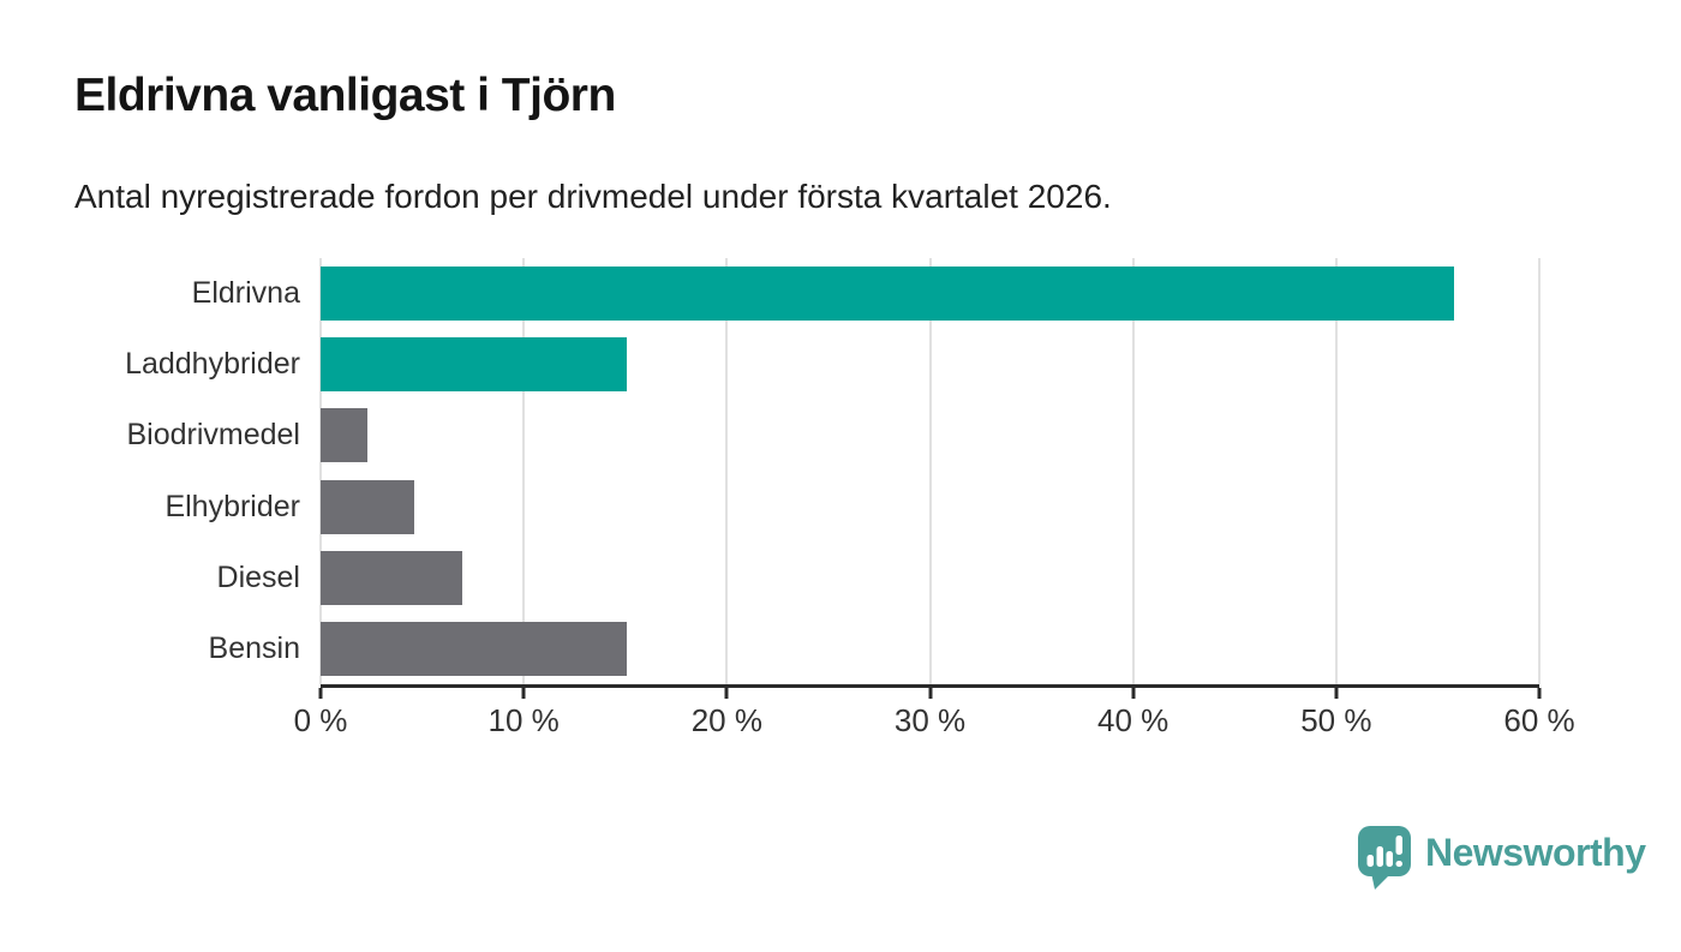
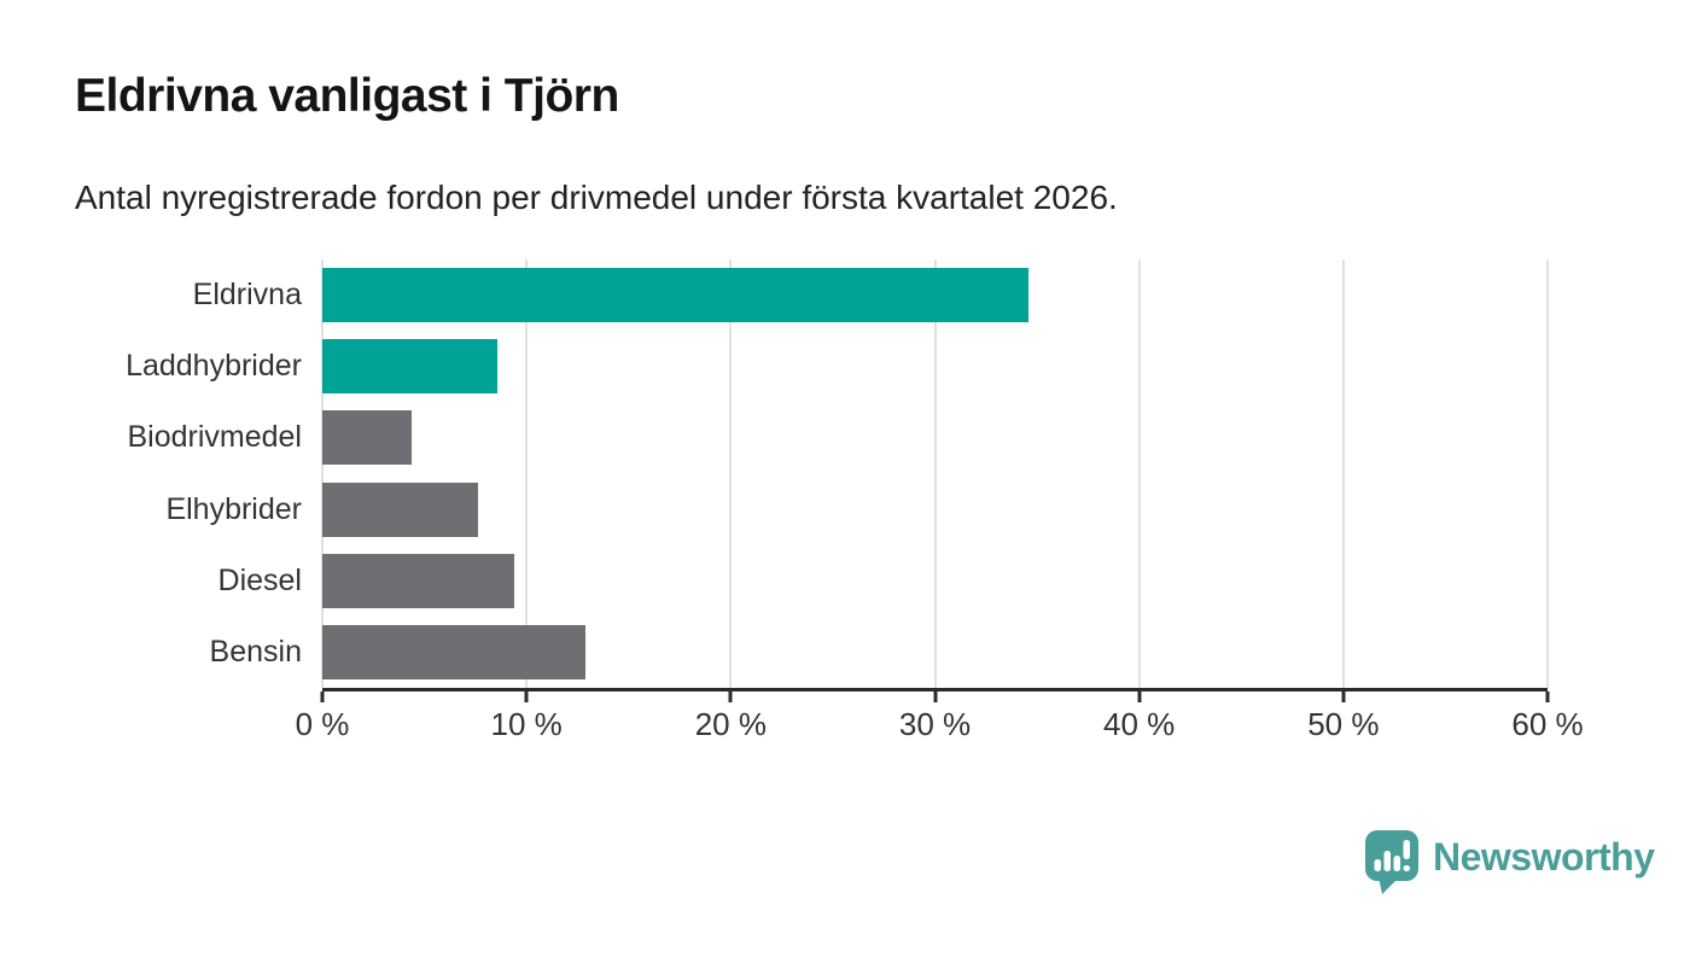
Eldrivna: 55.8% -> 34.6%
Laddhybrider: 15.1% -> 8.6%
Biodrivmedel: 2.3% -> 4.4%
Elhybrider: 4.6% -> 7.6%
Diesel: 7.0% -> 9.4%
Bensin: 15.1% -> 12.9%
